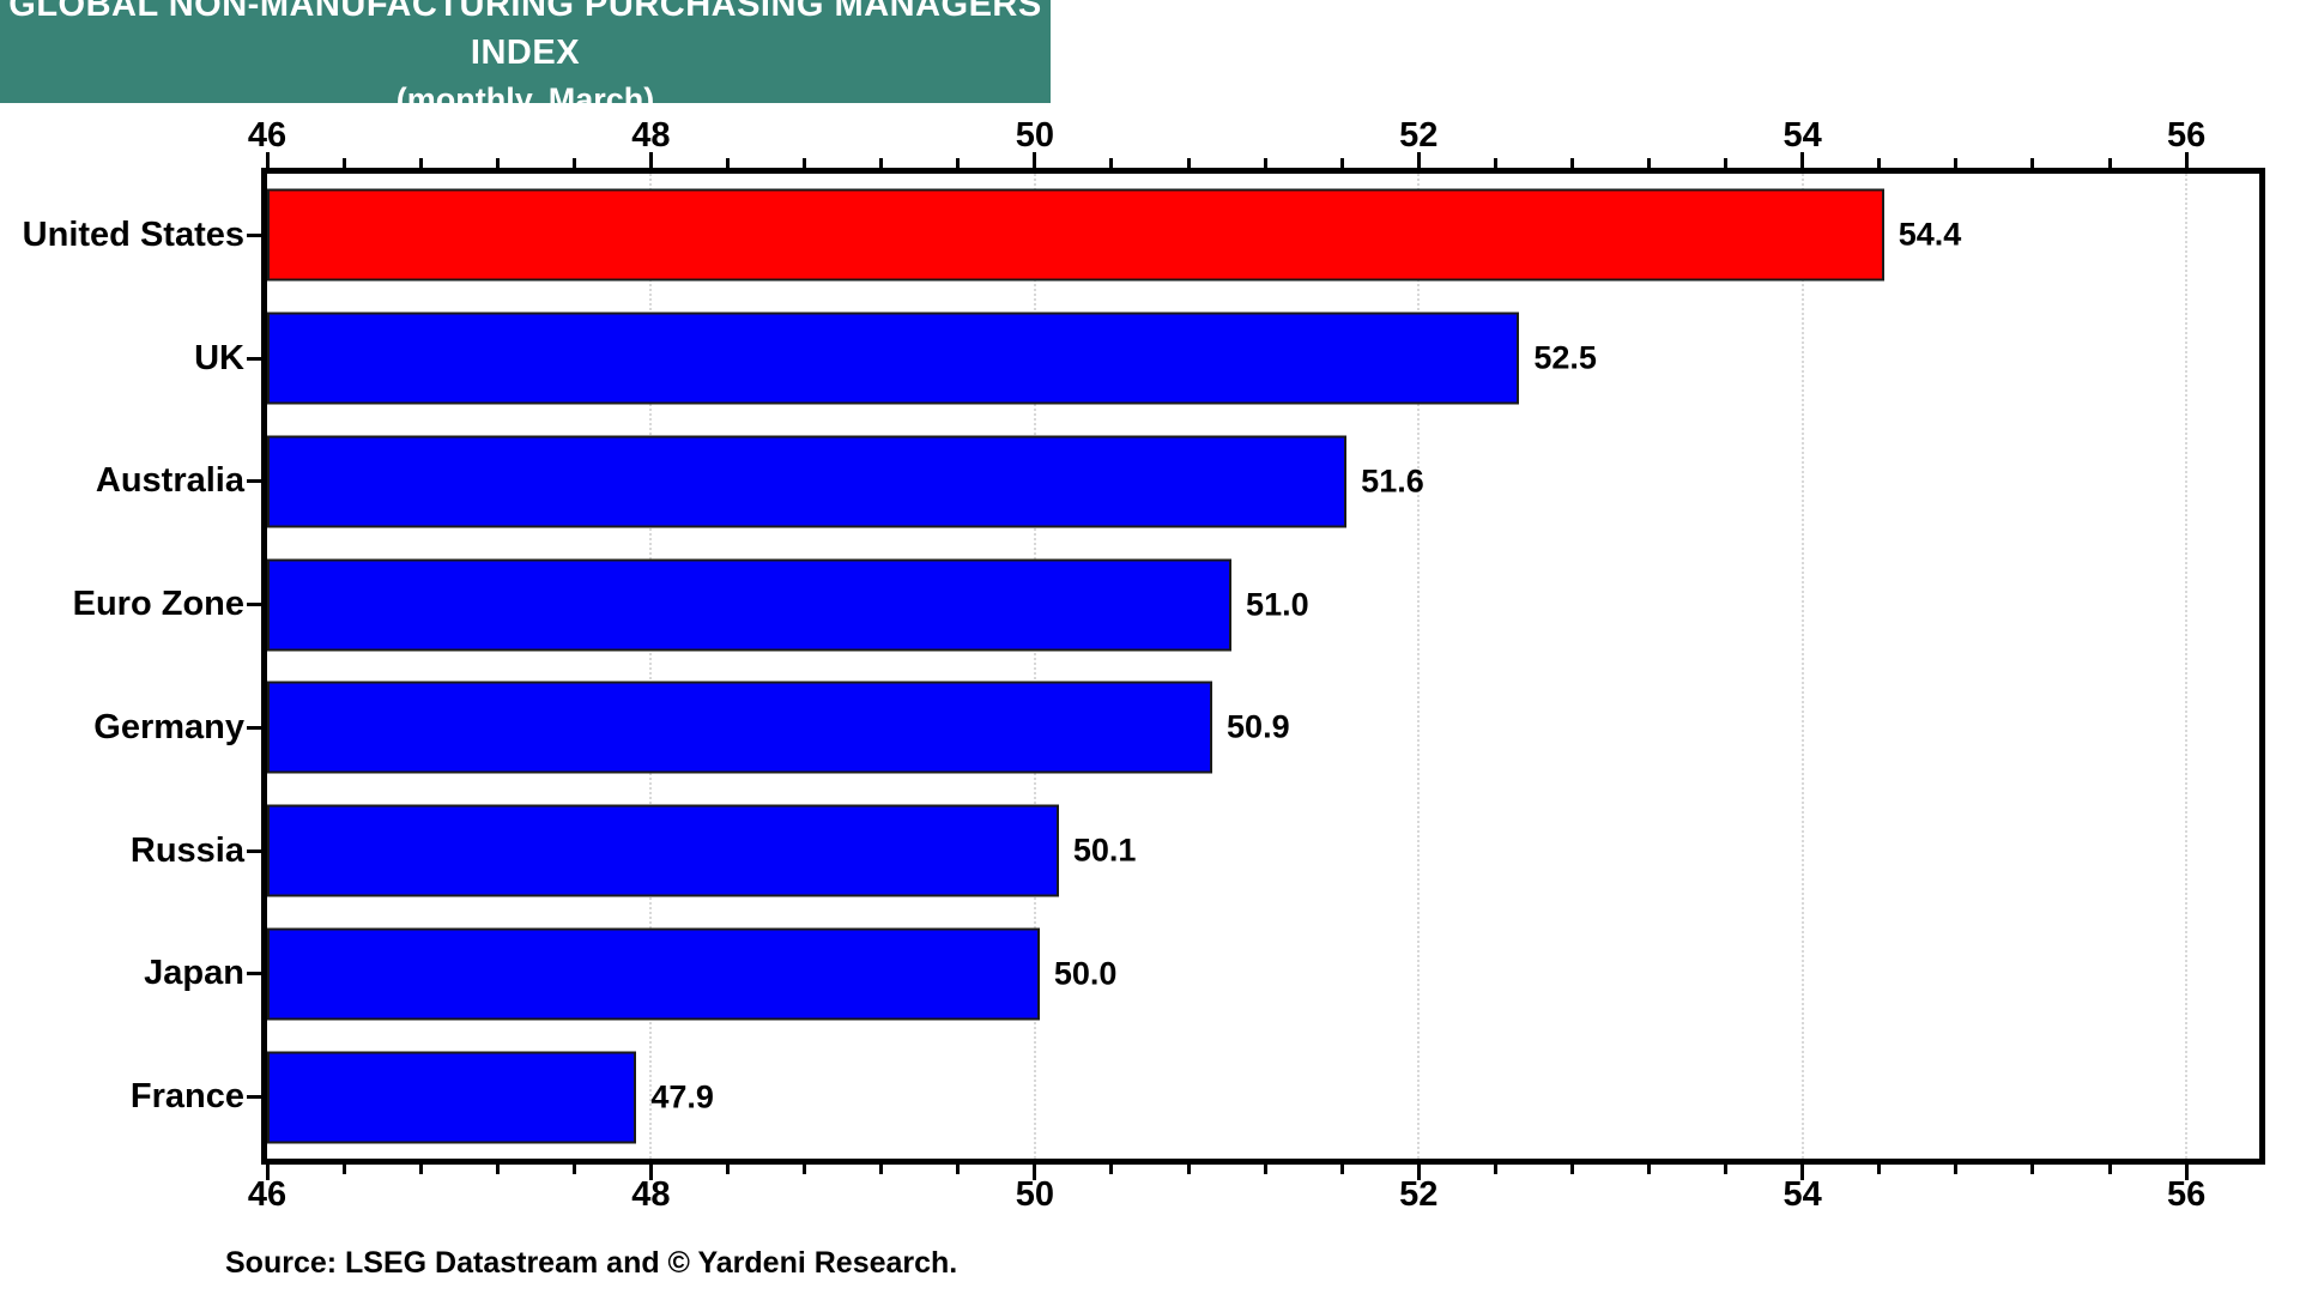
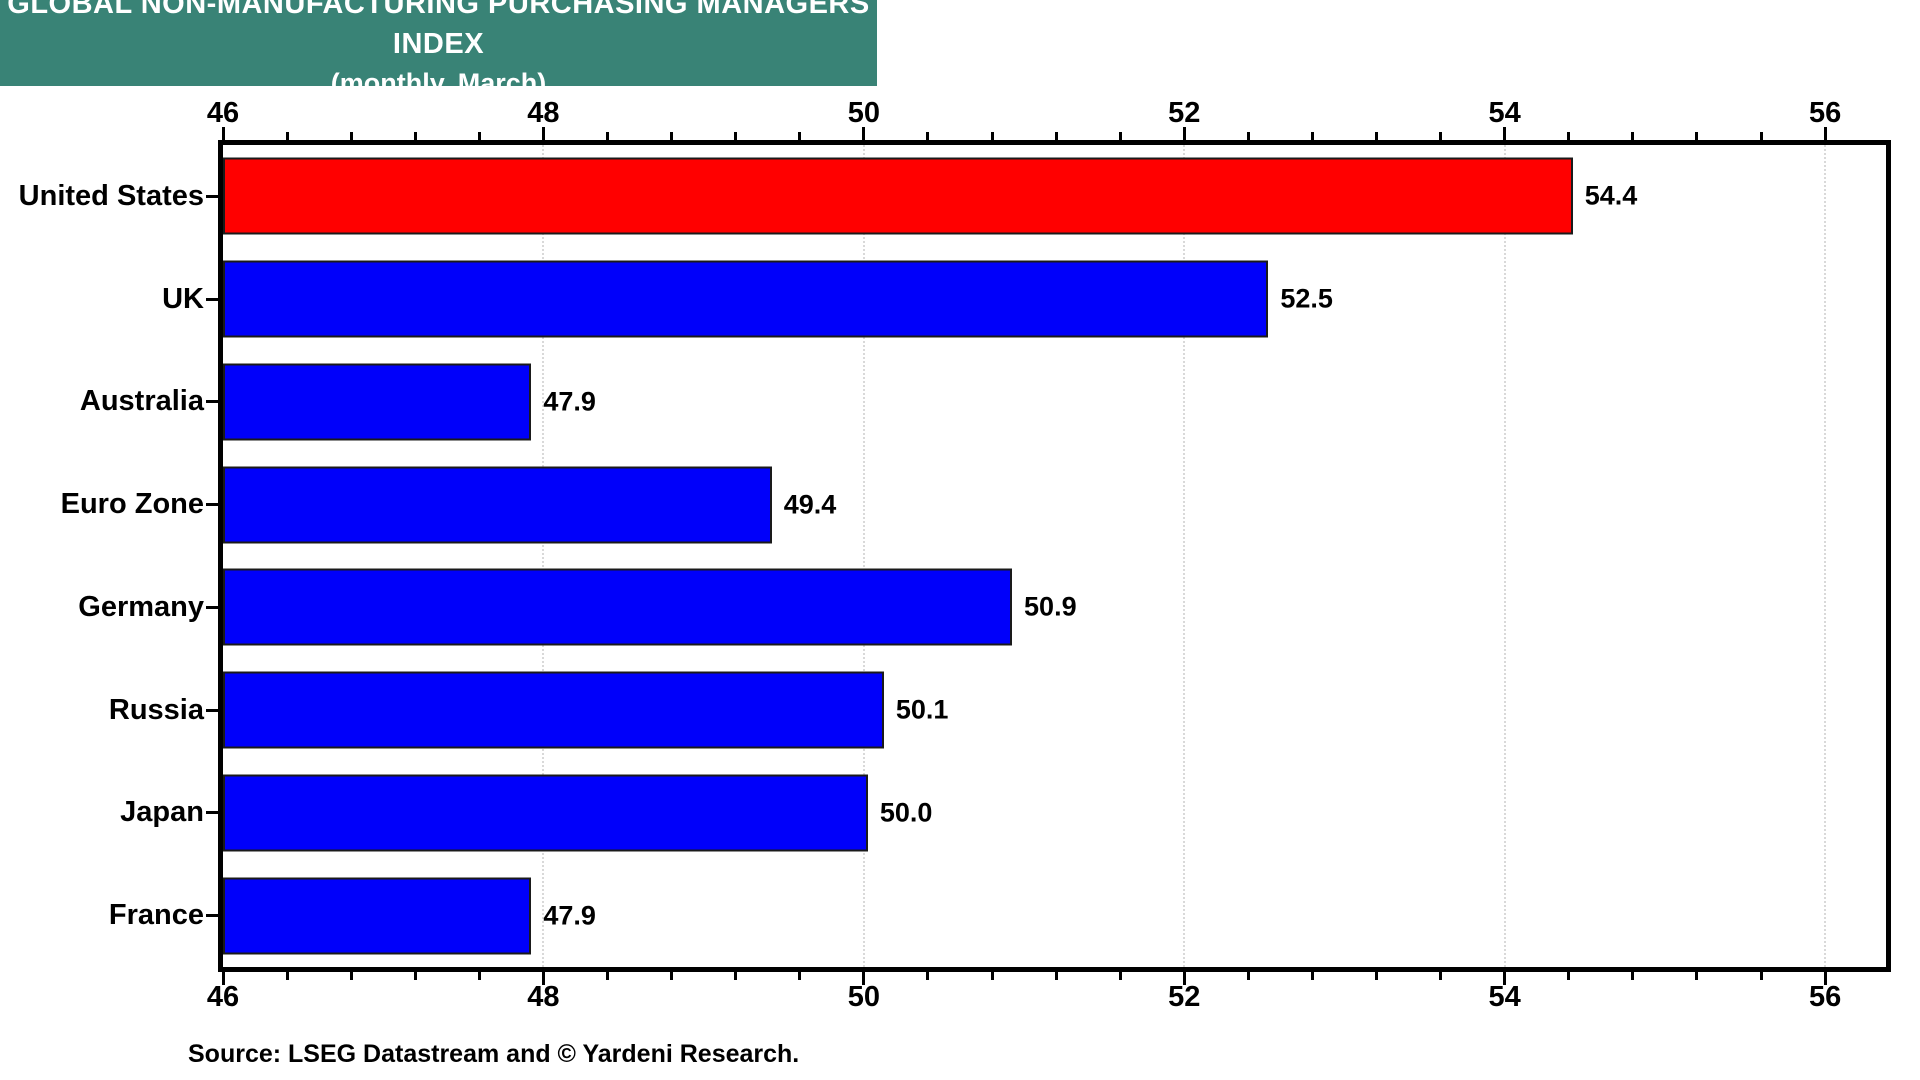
Australia: 51.6 -> 47.9
Euro Zone: 51.0 -> 49.4
